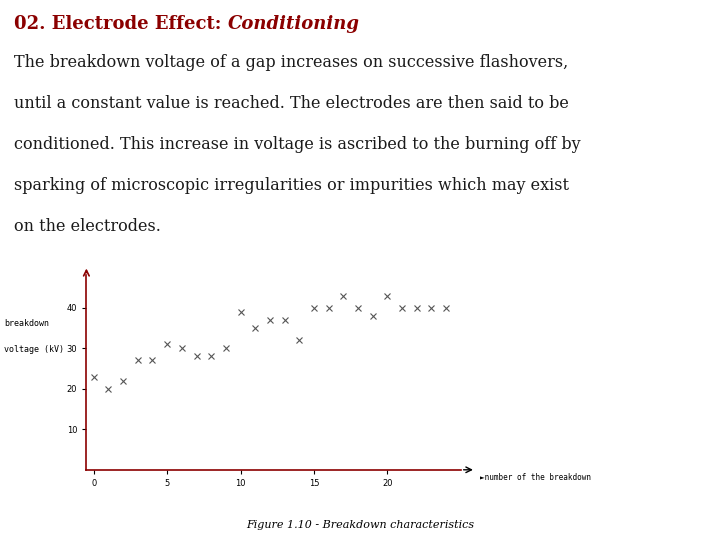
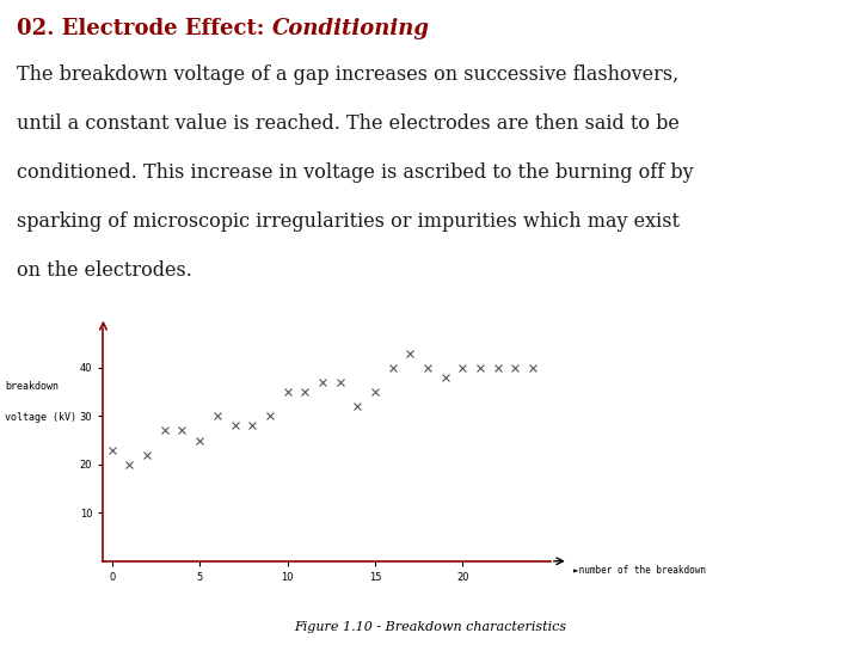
5: 31 -> 25
10: 39 -> 35
15: 40 -> 35
20: 43 -> 40
